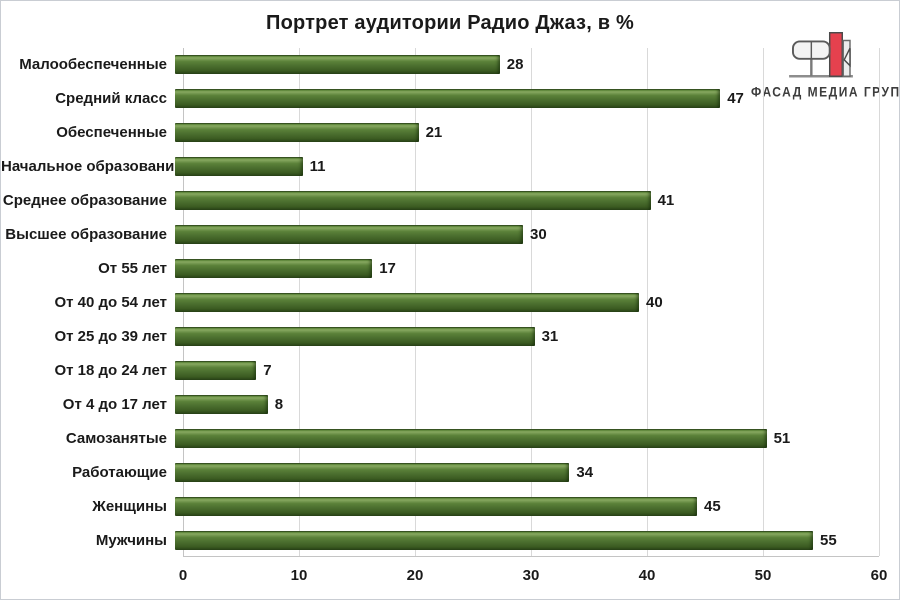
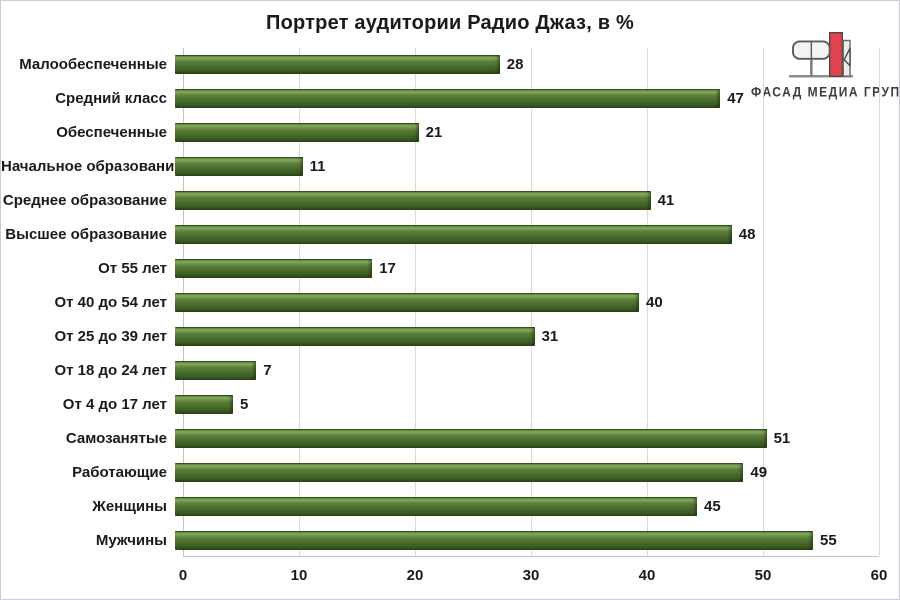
Высшее образование: 30 -> 48
От 4 до 17 лет: 8 -> 5
Работающие: 34 -> 49
